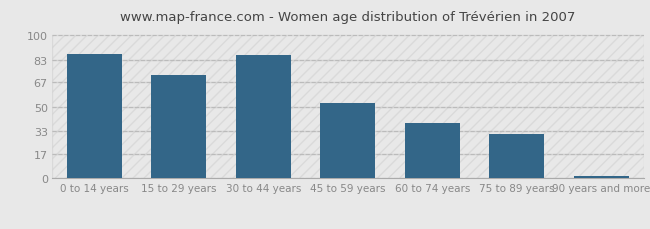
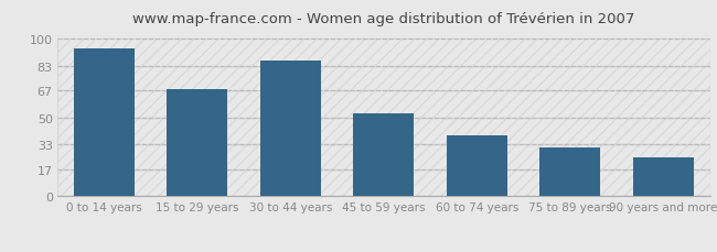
0 to 14 years: 87 -> 94
15 to 29 years: 72 -> 68
90 years and more: 2 -> 25
